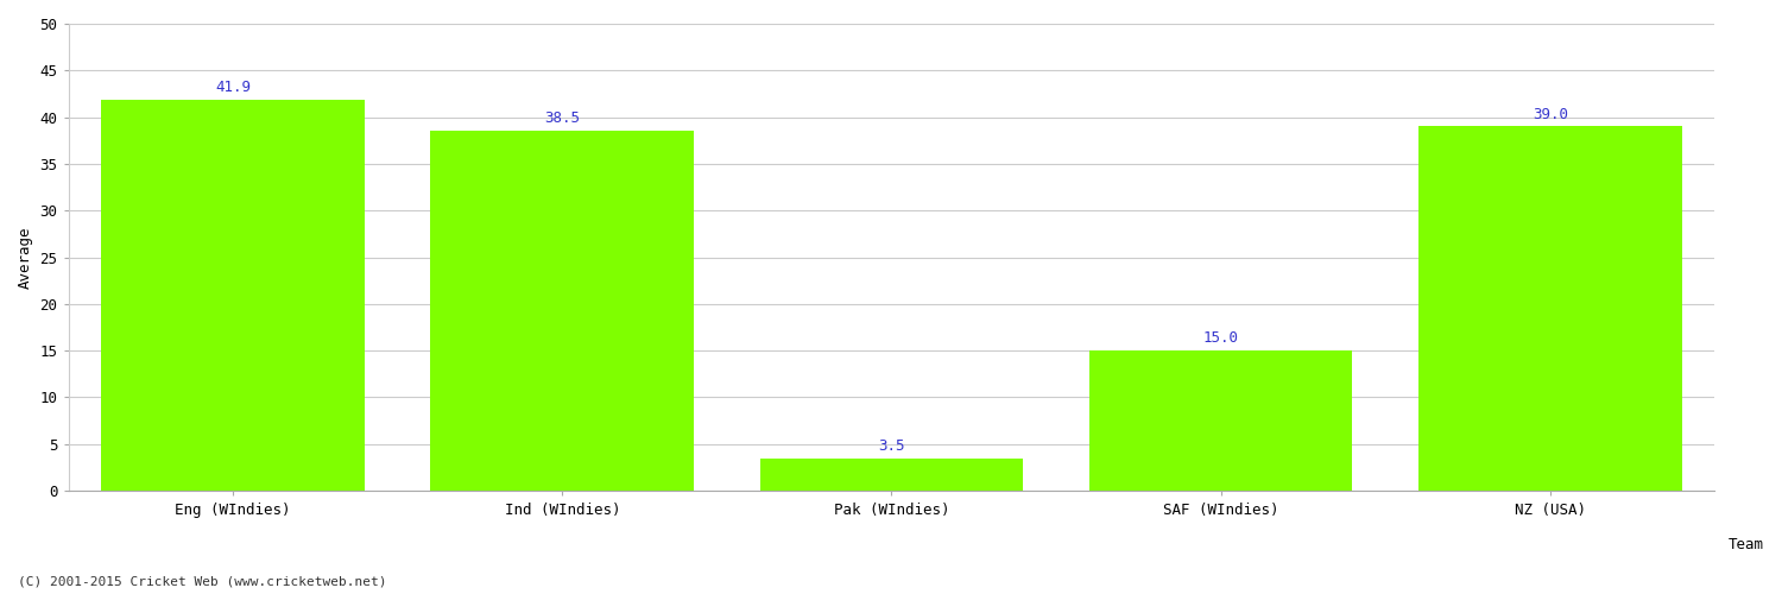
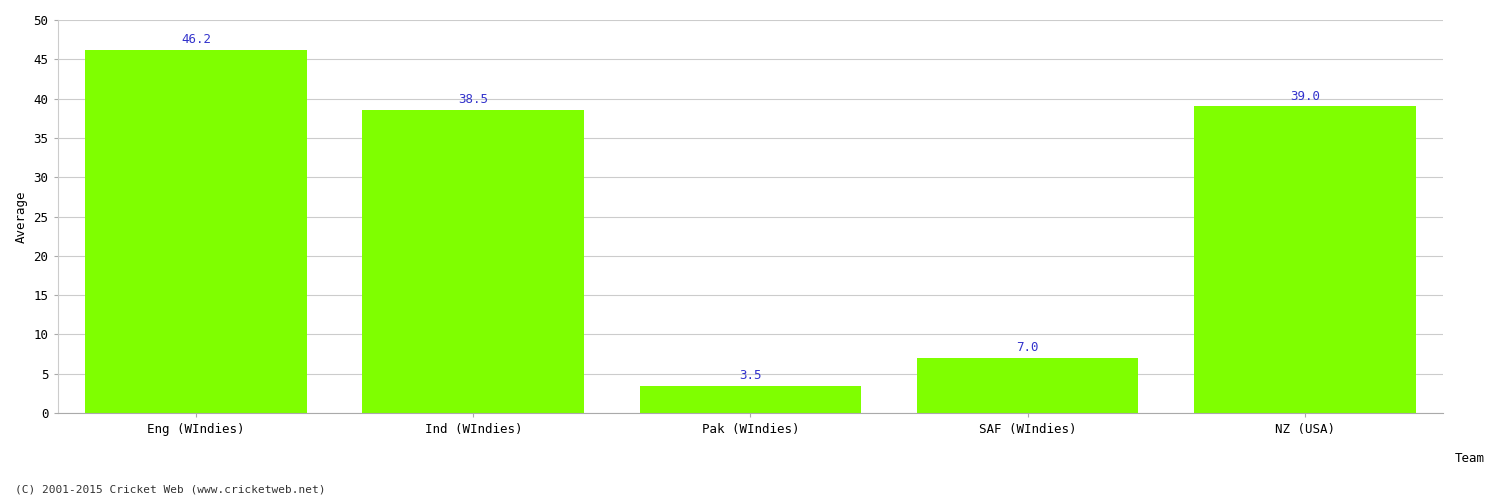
Eng (WIndies): 41.9 -> 46.2
SAF (WIndies): 15.0 -> 7.0
